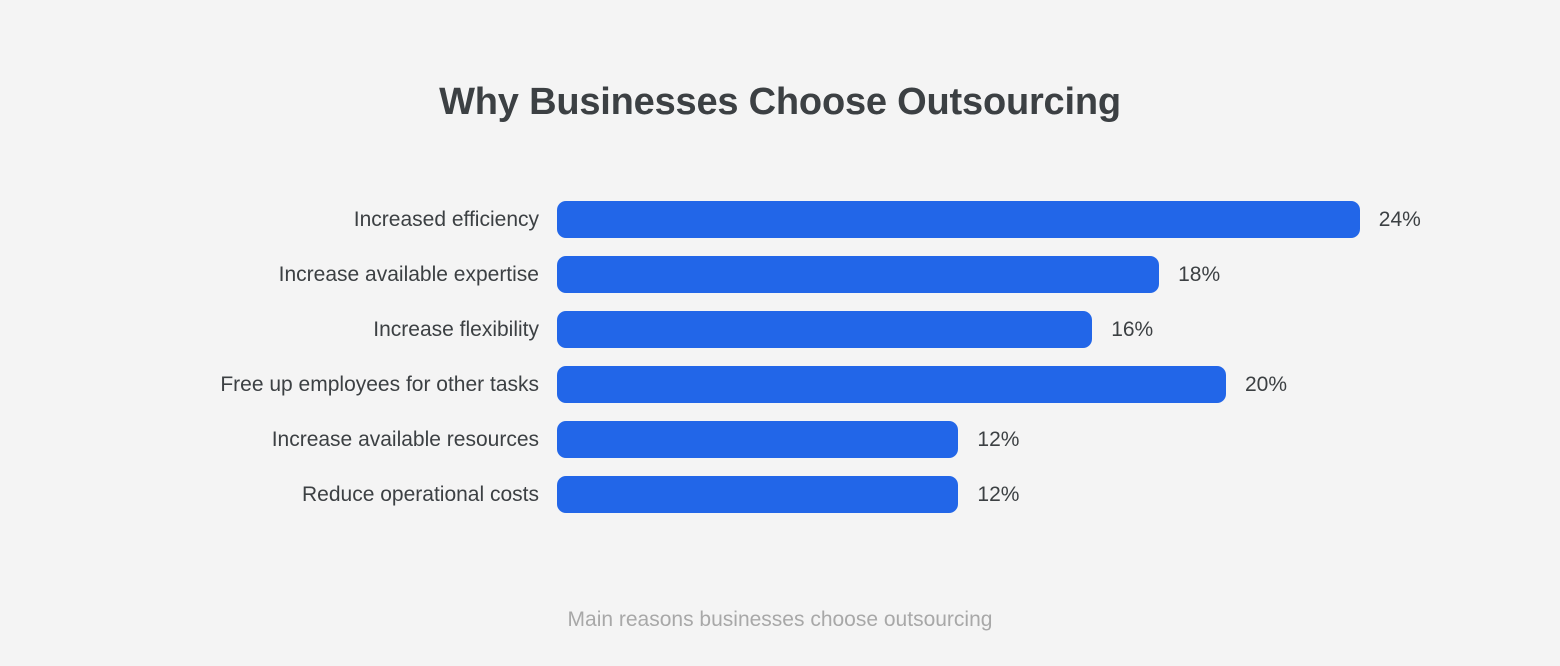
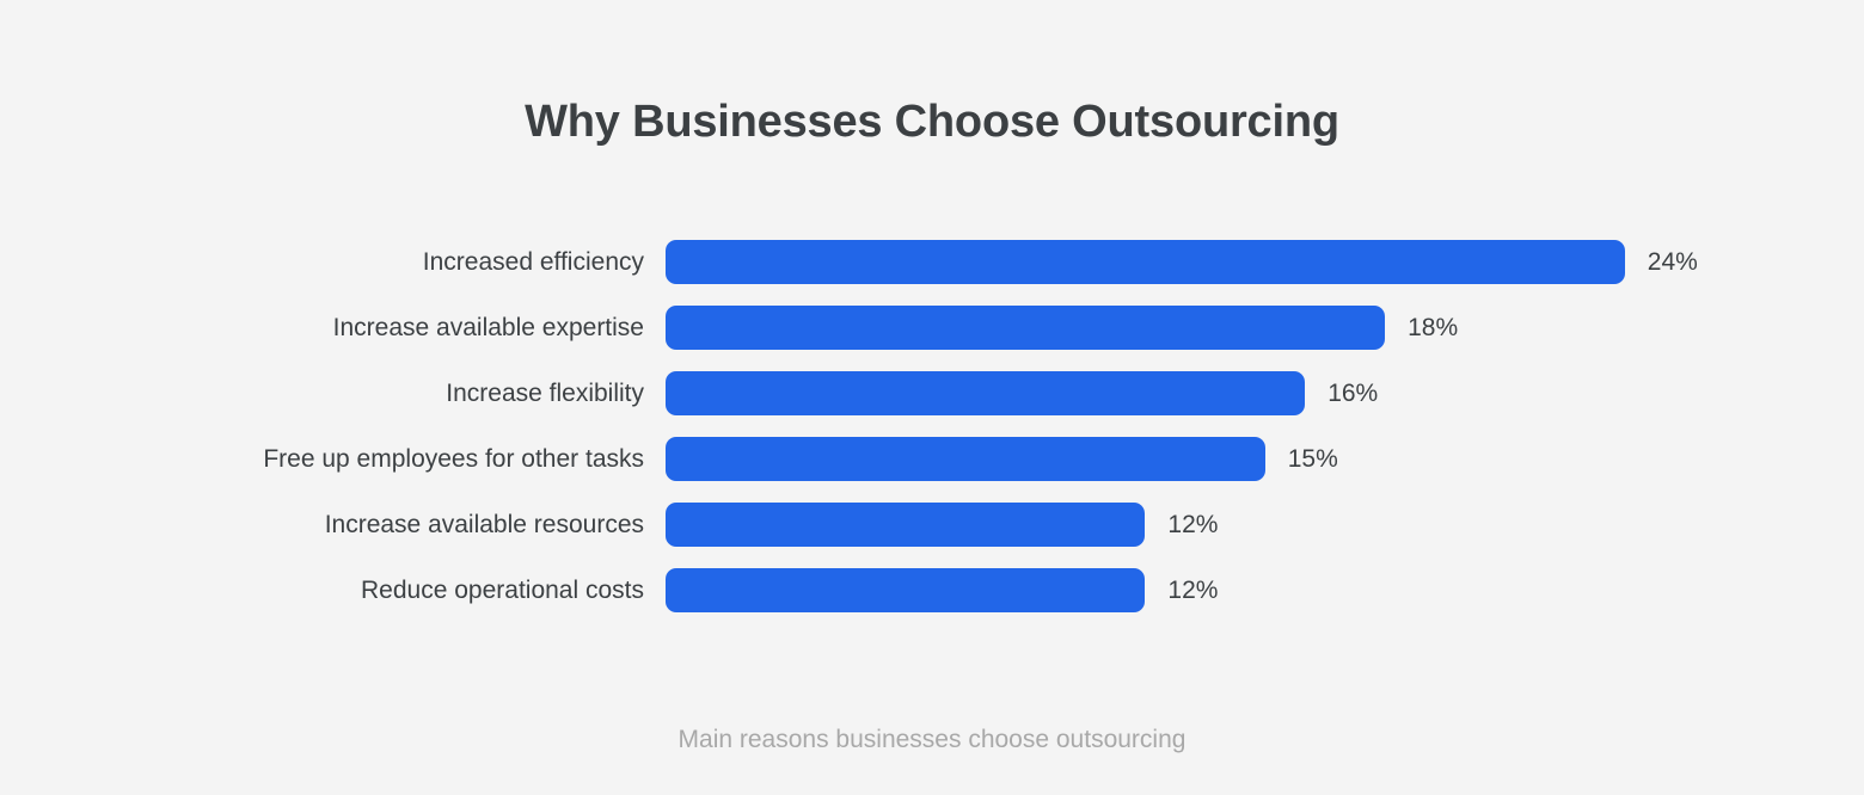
Free up employees for other tasks: 20% -> 15%
